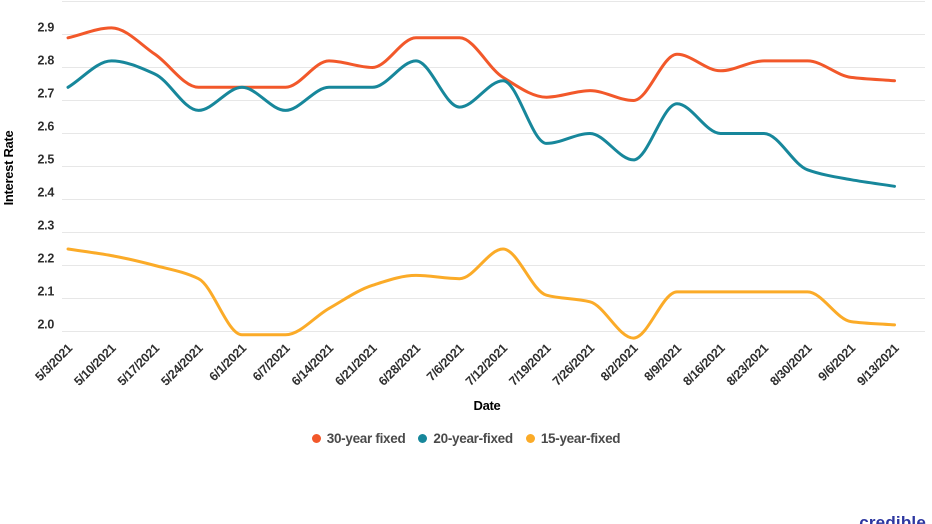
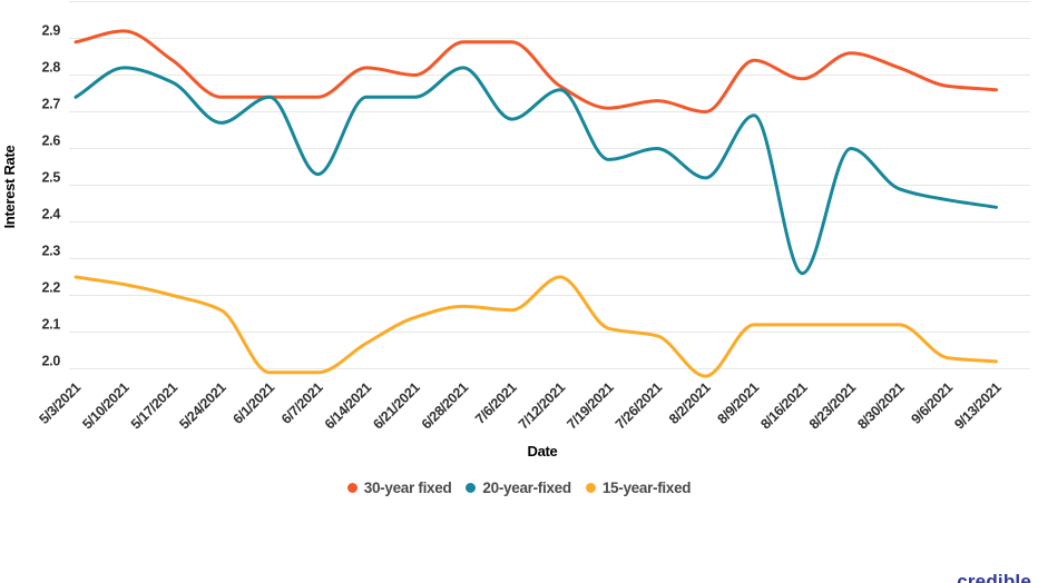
20-year-fixed/6/7/2021: 2.67 -> 2.53
20-year-fixed/8/16/2021: 2.60 -> 2.26
30-year fixed/8/23/2021: 2.82 -> 2.86
